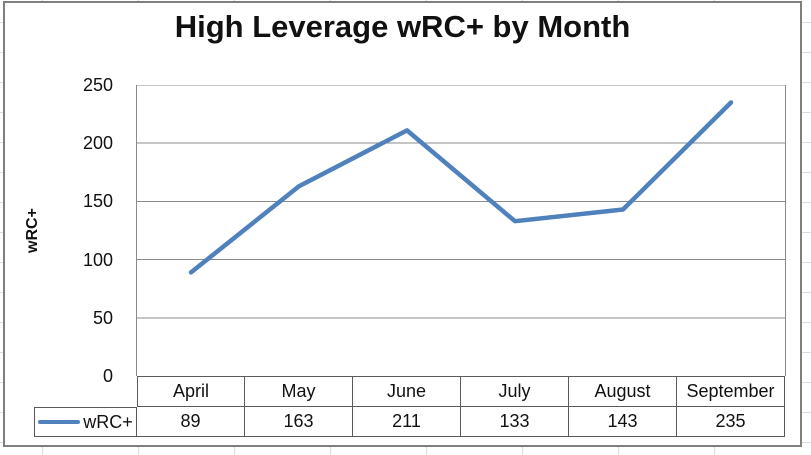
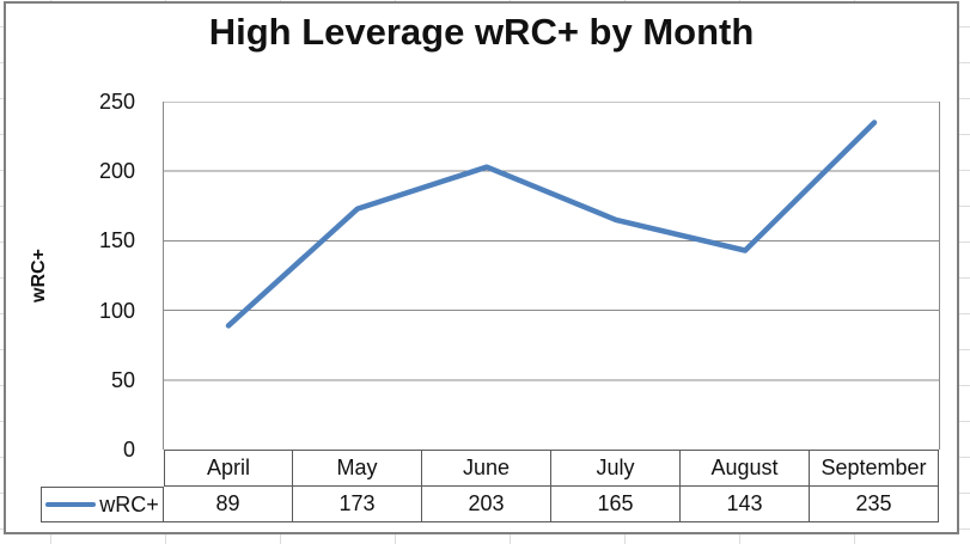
May: 163 -> 173
June: 211 -> 203
July: 133 -> 165
